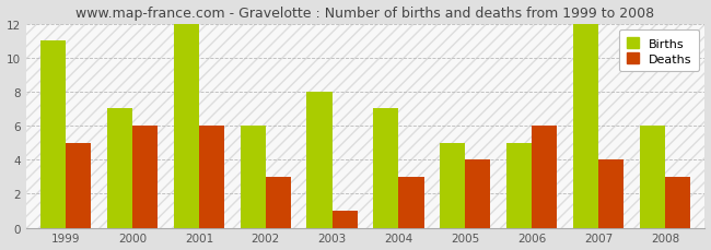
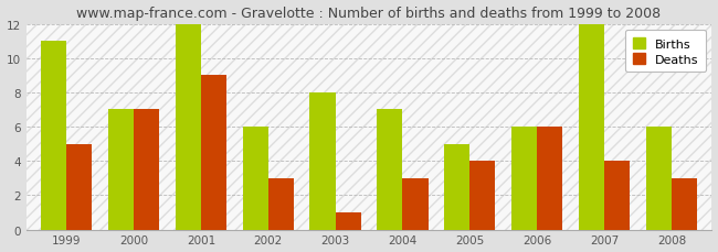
Deaths/2000: 6 -> 7
Deaths/2001: 6 -> 9
Births/2006: 5 -> 6
